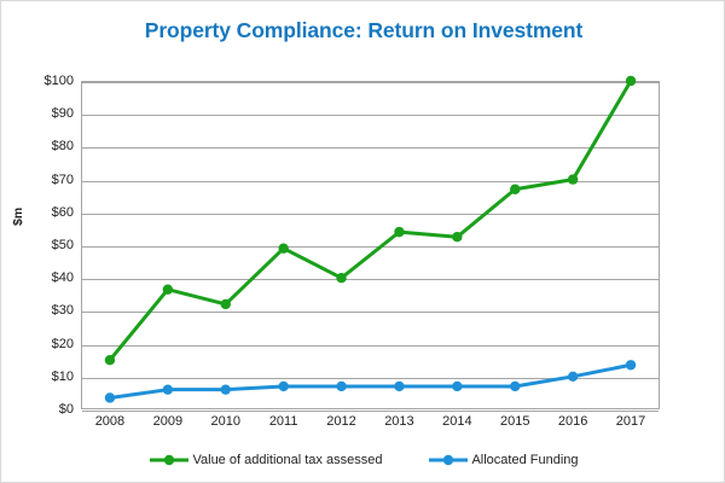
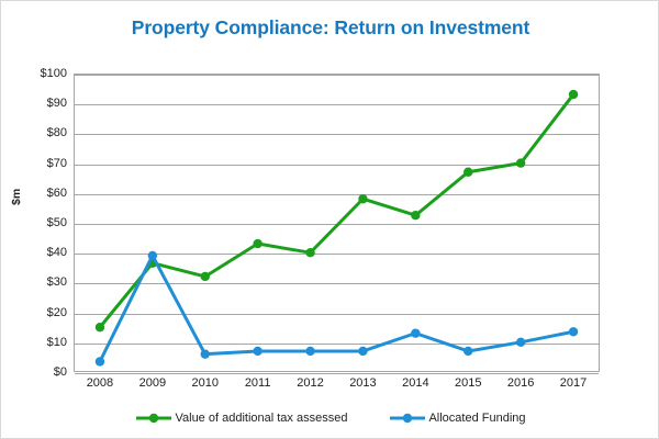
Allocated Funding/2009: $6 -> $39
Value of additional tax assessed/2011: $49 -> $43
Value of additional tax assessed/2013: $54 -> $58
Allocated Funding/2014: $7 -> $13
Value of additional tax assessed/2017: $100 -> $93
